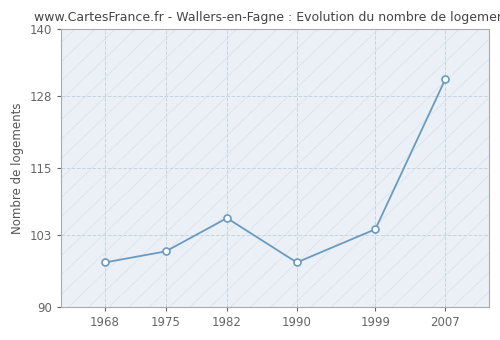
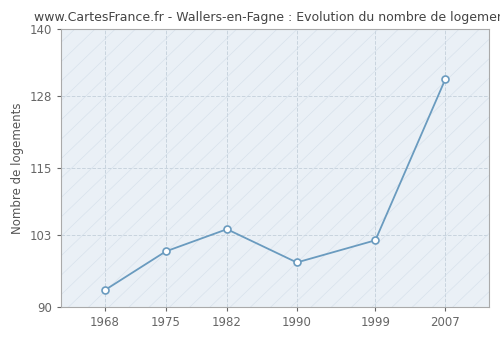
1968: 98 -> 93
1982: 106 -> 104
1999: 104 -> 102
